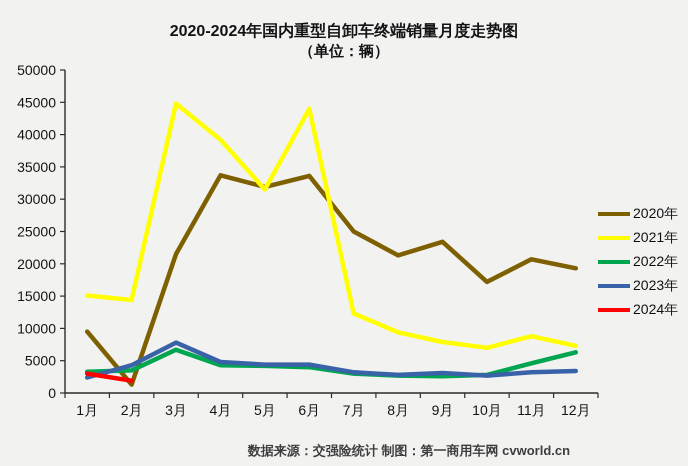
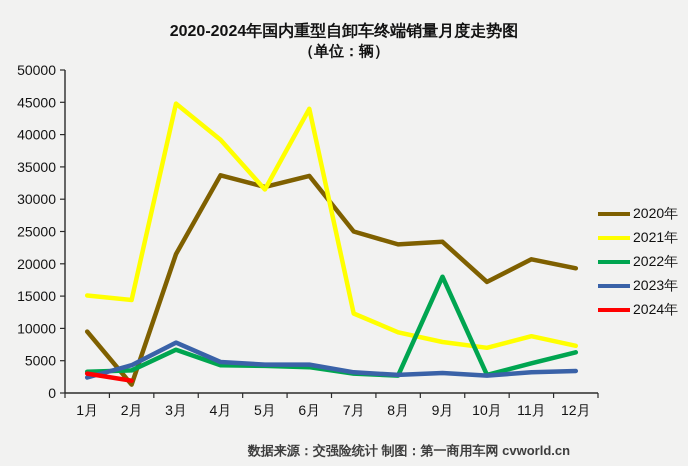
2020年/8月: 21000 -> 23000
2022年/9月: 3000 -> 18000
